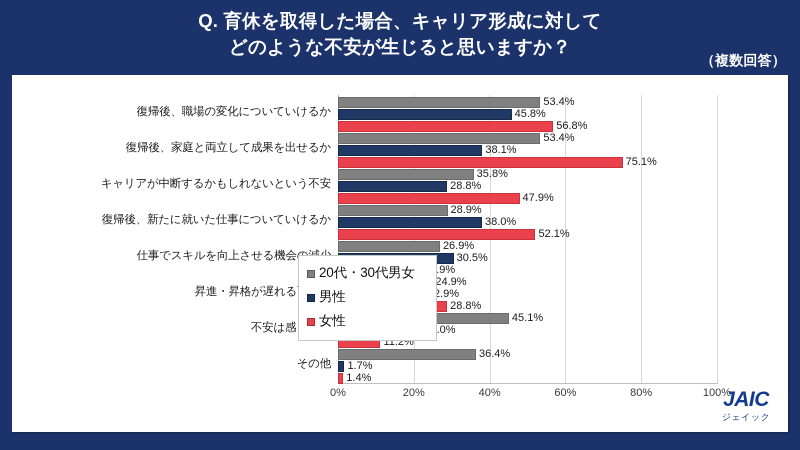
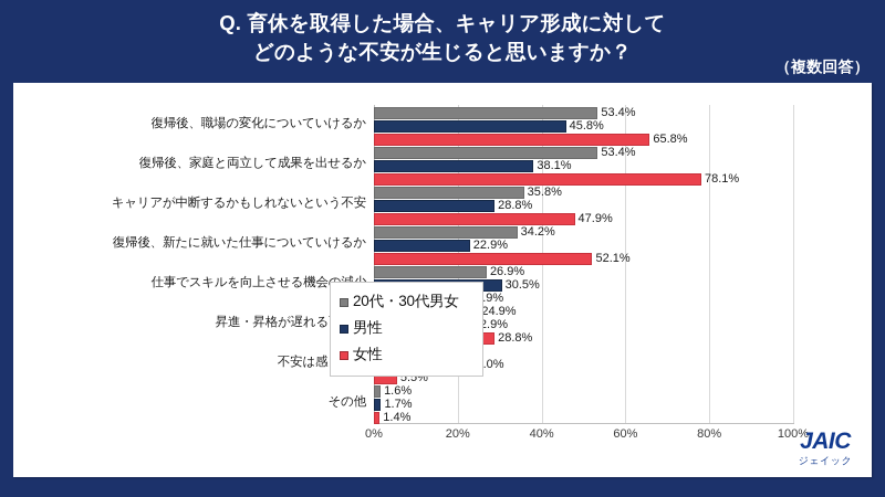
女性/復帰後、職場の変化についていけるか: 56.8% -> 65.8%
女性/復帰後、家庭と両立して成果を出せるか: 75.1% -> 78.1%
20代・30代男女/復帰後、新たに就いた仕事についていけるか: 28.9% -> 34.2%
男性/復帰後、新たに就いた仕事についていけるか: 38.0% -> 22.9%
20代・30代男女/不安は感じない: 45.1% -> 16.1%
女性/不安は感じない: 11.2% -> 5.5%
20代・30代男女/その他: 36.4% -> 1.6%
